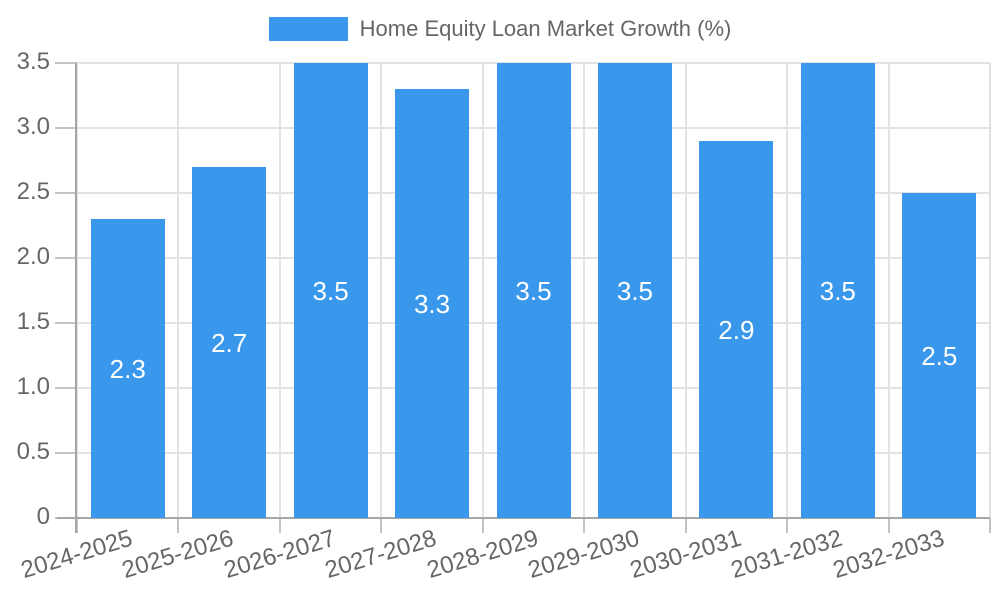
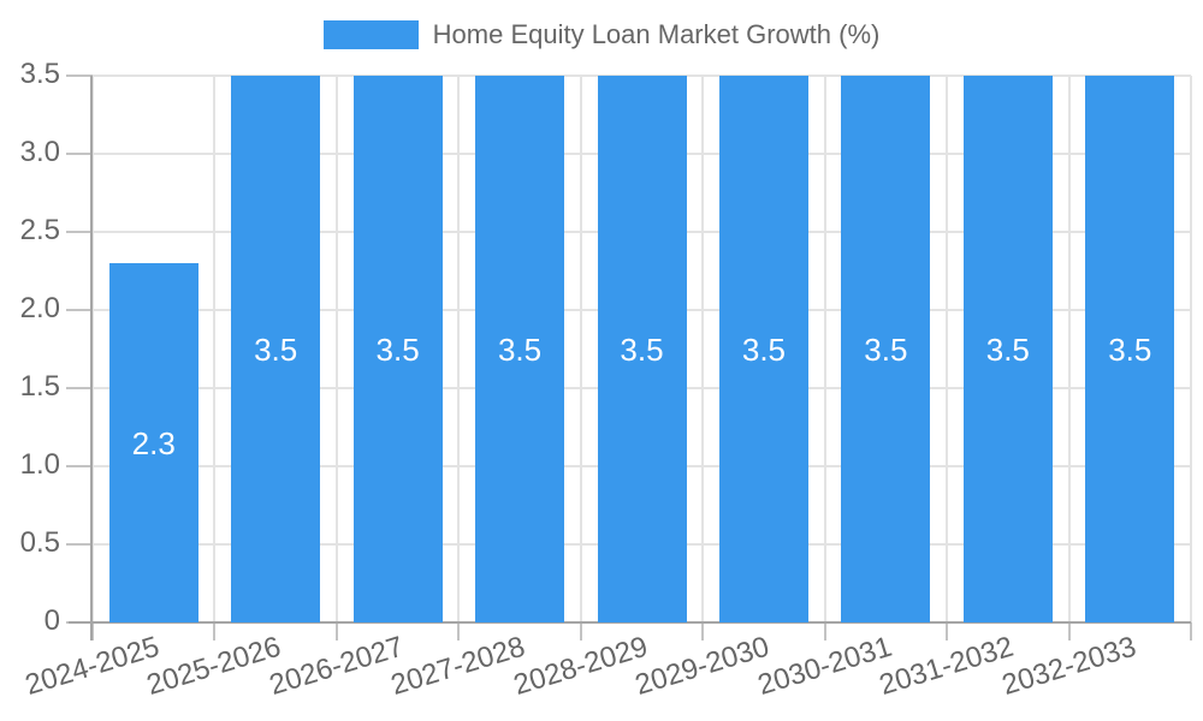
2025-2026: 2.7 -> 3.5
2027-2028: 3.3 -> 3.5
2030-2031: 2.9 -> 3.5
2032-2033: 2.5 -> 3.5
